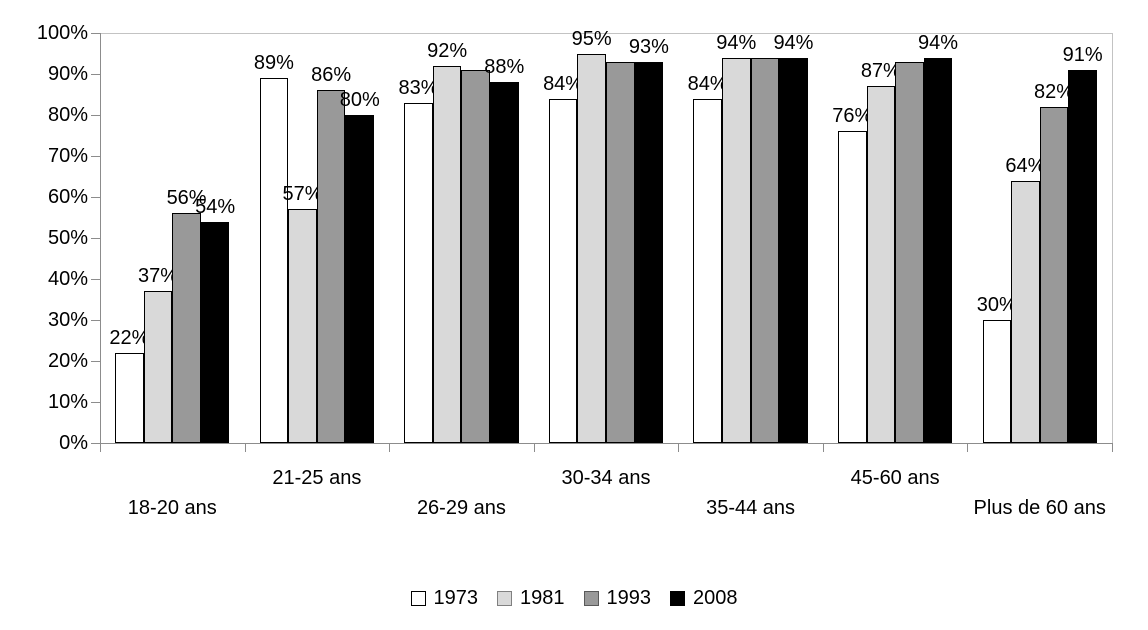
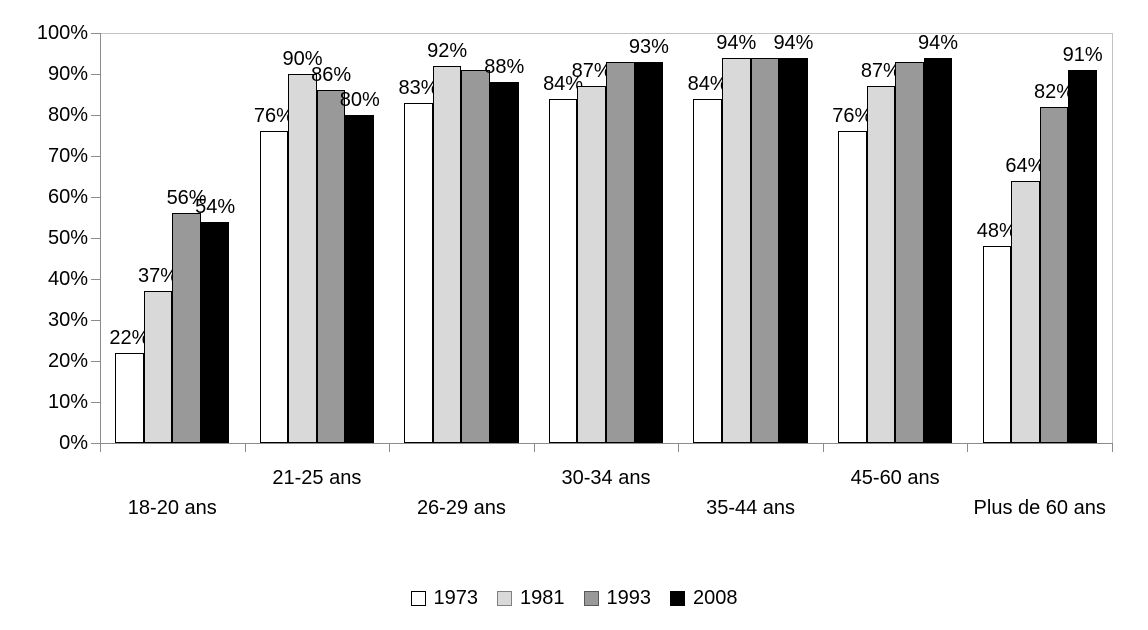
1973/21-25 ans: 89% -> 76%
1981/21-25 ans: 57% -> 90%
1981/30-34 ans: 95% -> 87%
1973/Plus de 60 ans: 30% -> 48%
